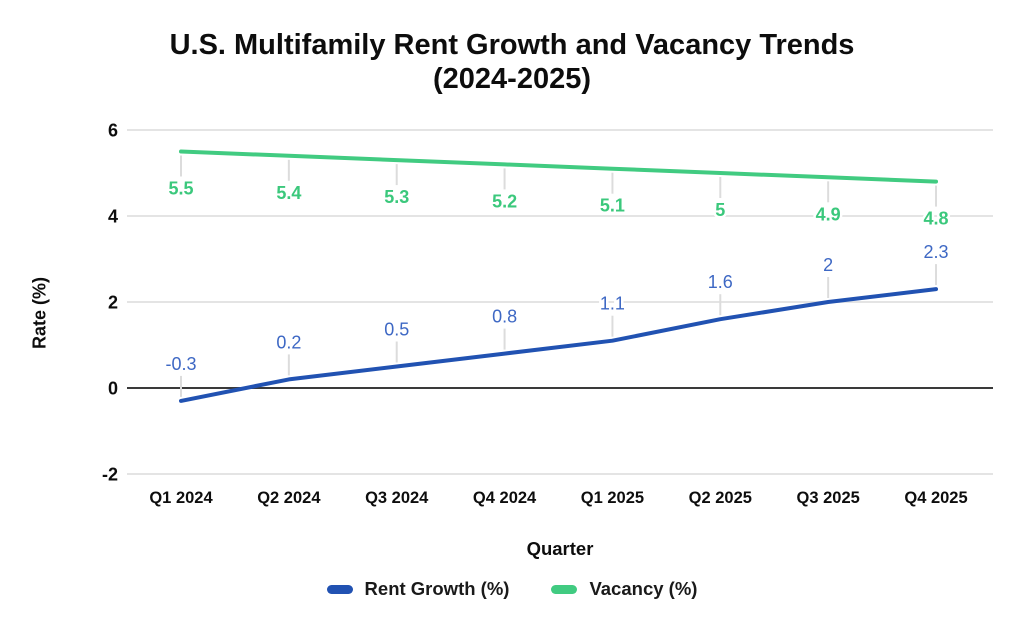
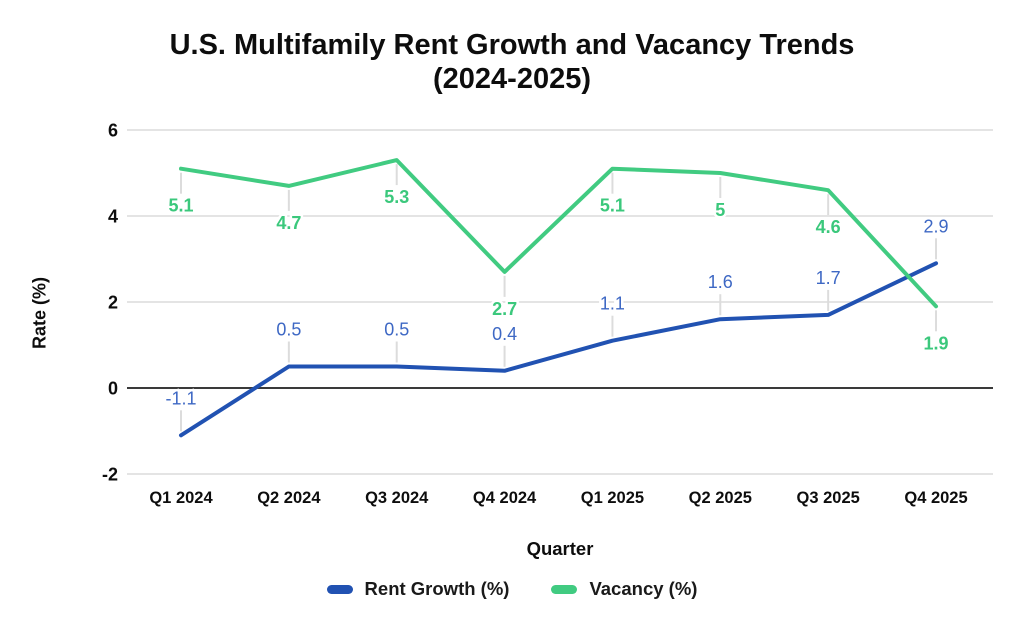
Rent Growth (%)/Q1 2024: -0.3 -> -1.1
Vacancy (%)/Q1 2024: 5.5 -> 5.1
Rent Growth (%)/Q2 2024: 0.2 -> 0.5
Vacancy (%)/Q2 2024: 5.4 -> 4.7
Rent Growth (%)/Q4 2024: 0.8 -> 0.4
Vacancy (%)/Q4 2024: 5.2 -> 2.7
Rent Growth (%)/Q3 2025: 2 -> 1.7
Vacancy (%)/Q3 2025: 4.9 -> 4.6
Rent Growth (%)/Q4 2025: 2.3 -> 2.9
Vacancy (%)/Q4 2025: 4.8 -> 1.9
